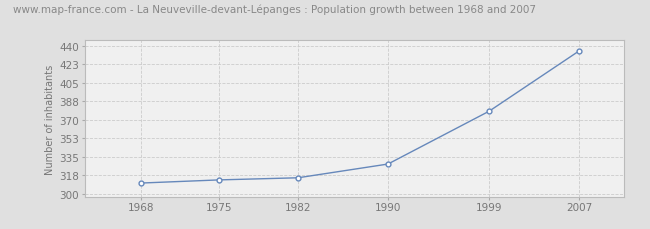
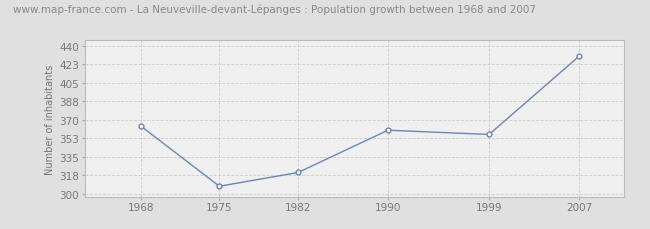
1968: 310 -> 364
1975: 313 -> 307
1982: 315 -> 320
1990: 328 -> 360
1999: 378 -> 356
2007: 435 -> 430
